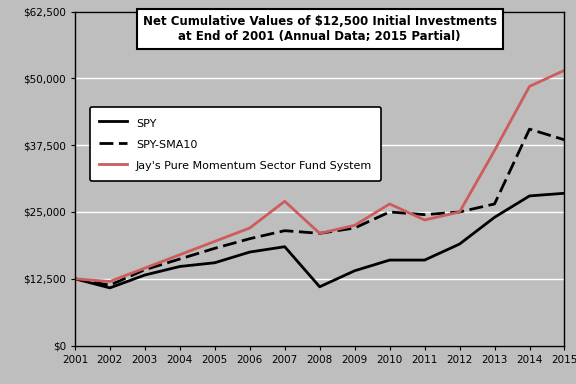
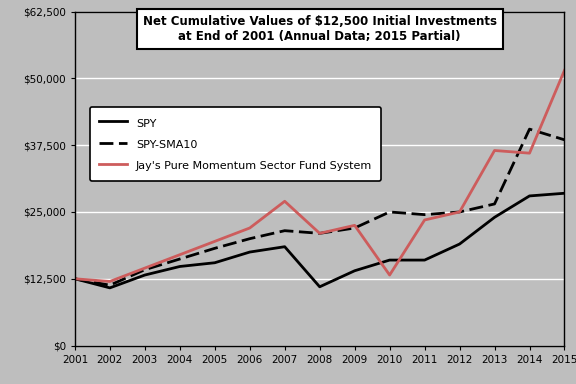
Jay's Pure Momentum Sector Fund System/2010: $26,500 -> $13,200
Jay's Pure Momentum Sector Fund System/2014: $48,500 -> $36,000
